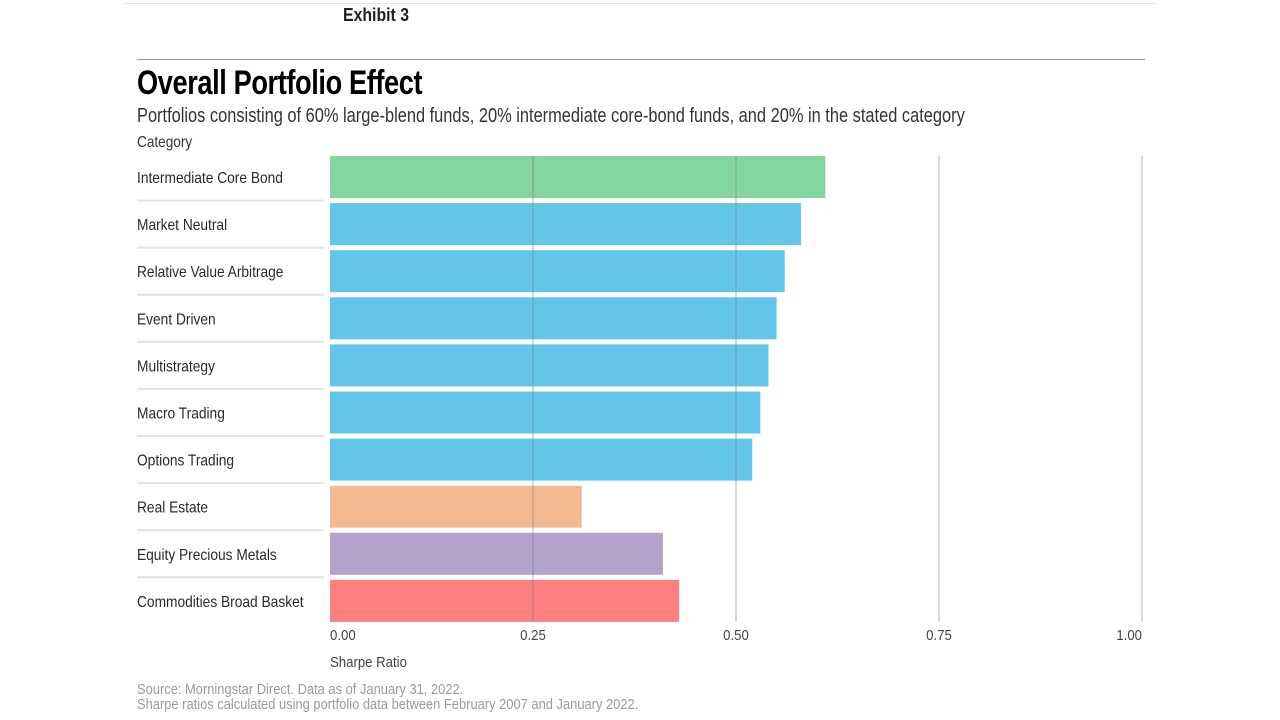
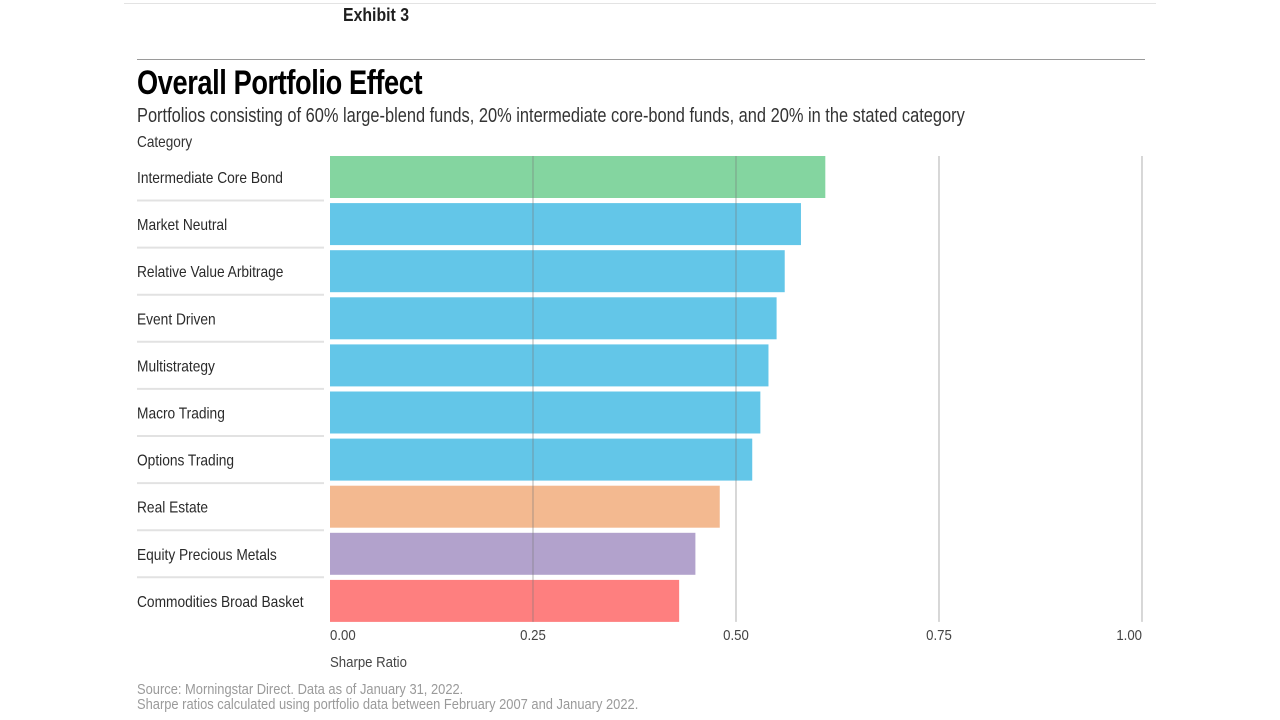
Real Estate: 0.31 -> 0.48
Equity Precious Metals: 0.41 -> 0.45
